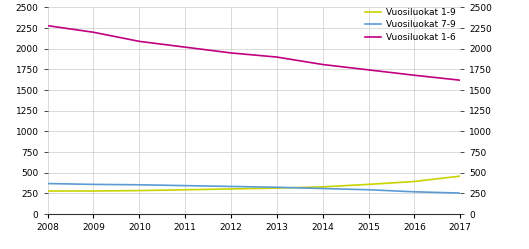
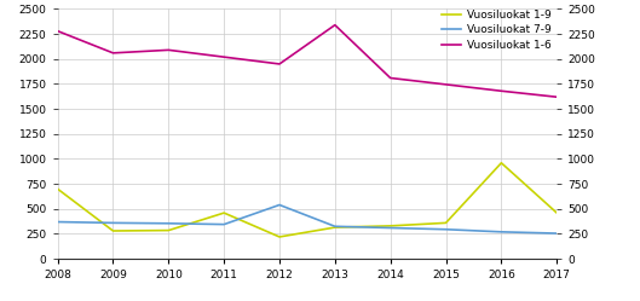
Vuosiluokat 1-9/2008: 280 -> 700
Vuosiluokat 1-6/2009: 2200 -> 2060
Vuosiluokat 1-9/2011: 300 -> 460
Vuosiluokat 1-9/2012: 300 -> 220
Vuosiluokat 7-9/2012: 340 -> 540
Vuosiluokat 1-6/2013: 1900 -> 2340
Vuosiluokat 1-9/2016: 400 -> 960
